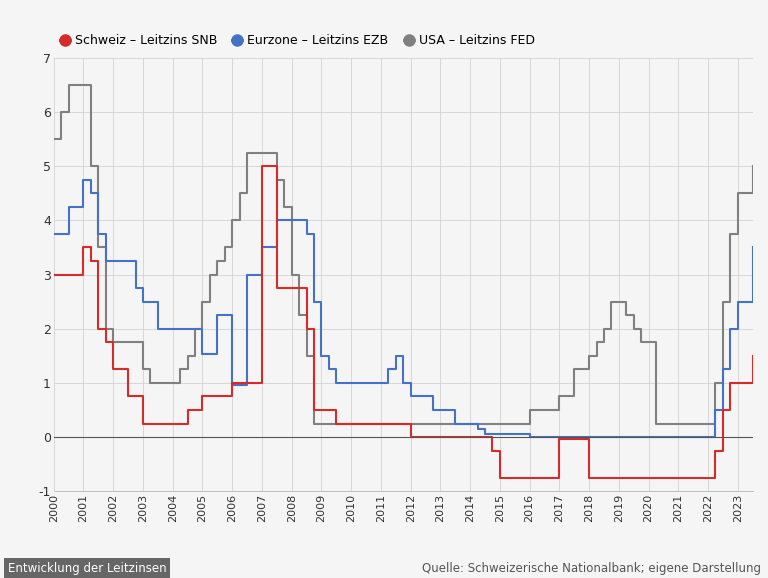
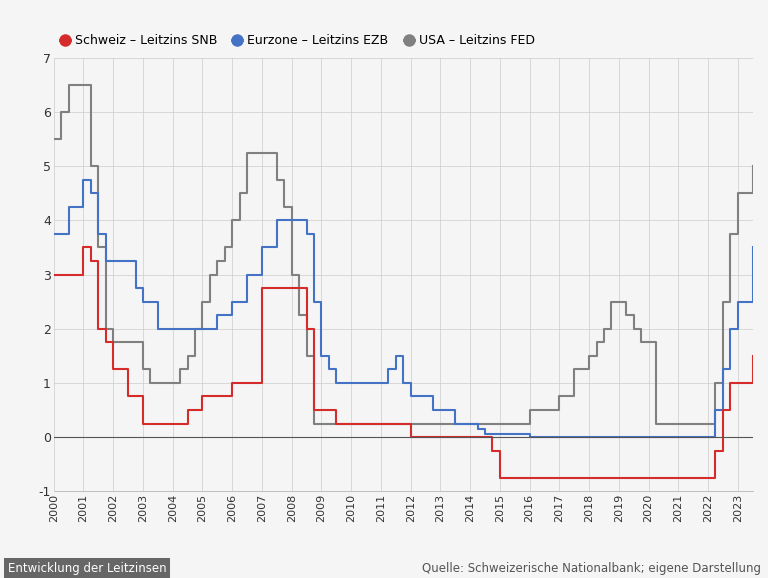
Eurzone – Leitzins EZB/2005: 1.54 -> 2.00
Eurzone – Leitzins EZB/2006: 0.96 -> 2.50
Schweiz – Leitzins SNB/2007: 5.00 -> 2.75
Schweiz – Leitzins SNB/2017: -0.04 -> -0.75
